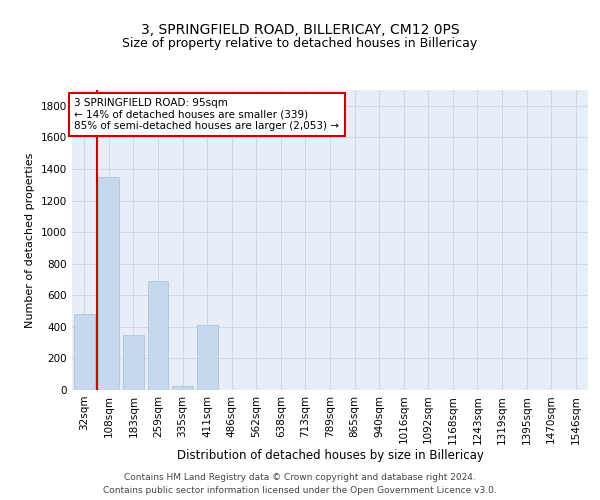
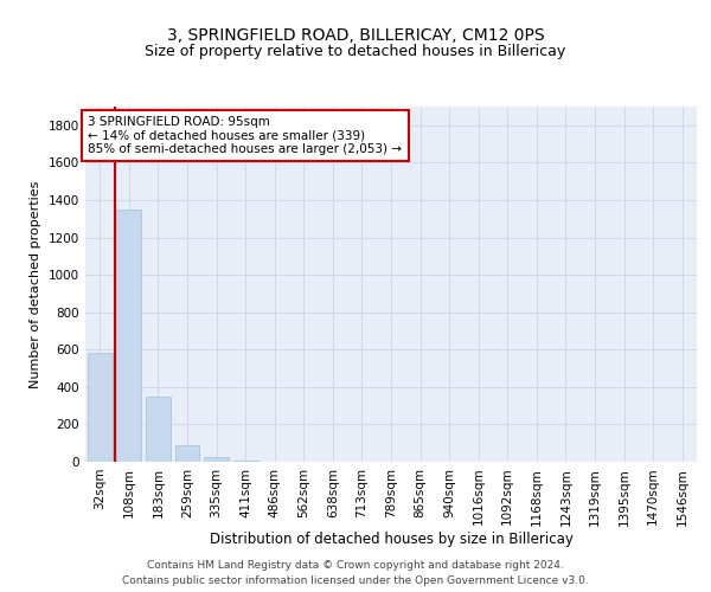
32sqm: 480 -> 580
259sqm: 690 -> 90
411sqm: 410 -> 10
